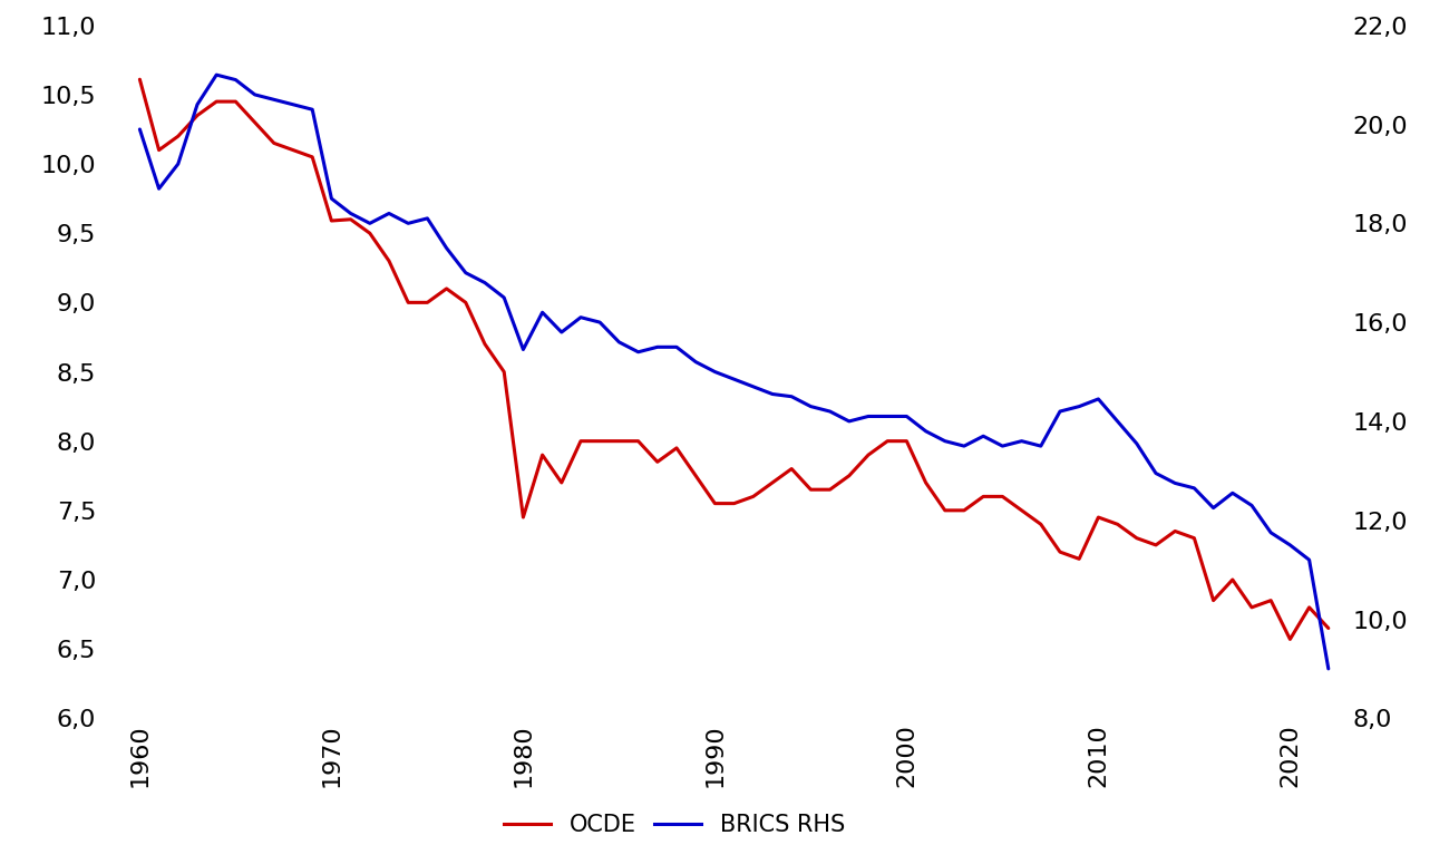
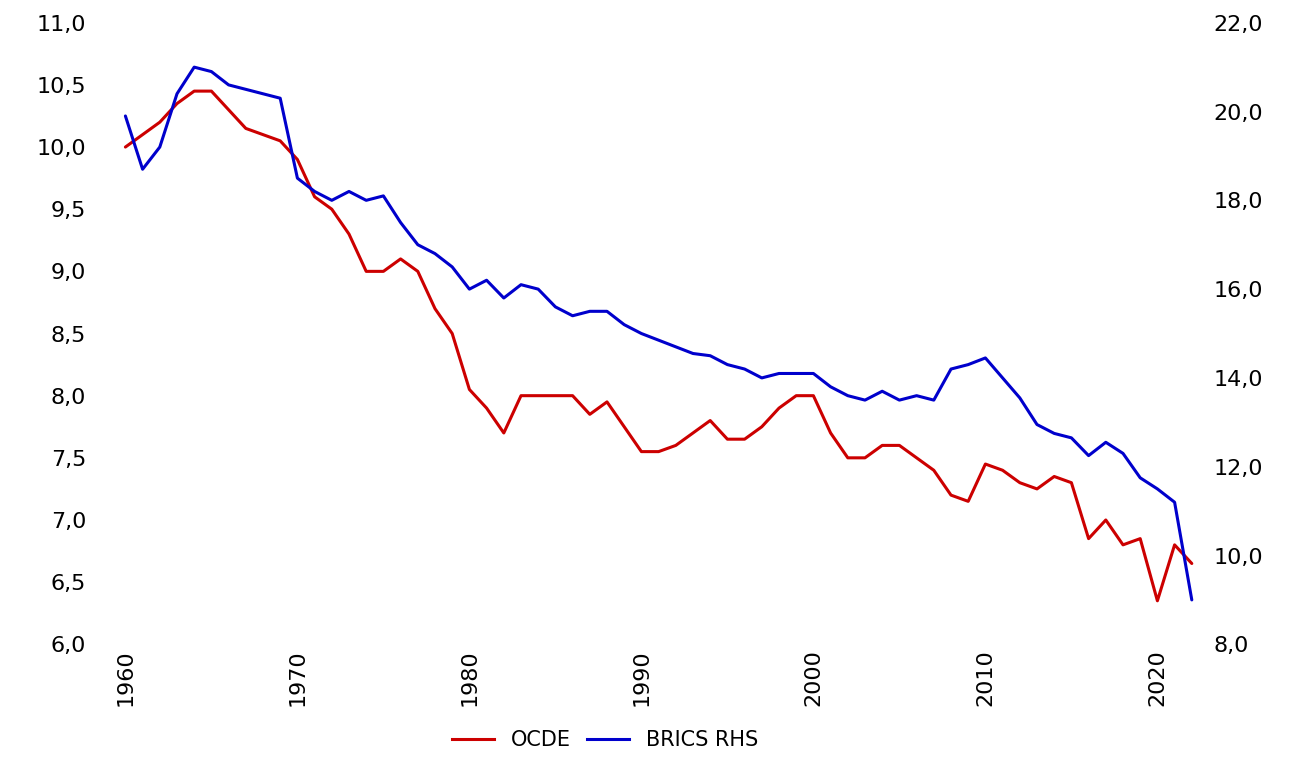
OCDE/1960: 10,61 -> 10,00
OCDE/1970: 9,59 -> 9,90
OCDE/1980: 7,45 -> 8,05
BRICS RHS/1980: 15,45 -> 16,00
OCDE/2020: 6,57 -> 6,35
